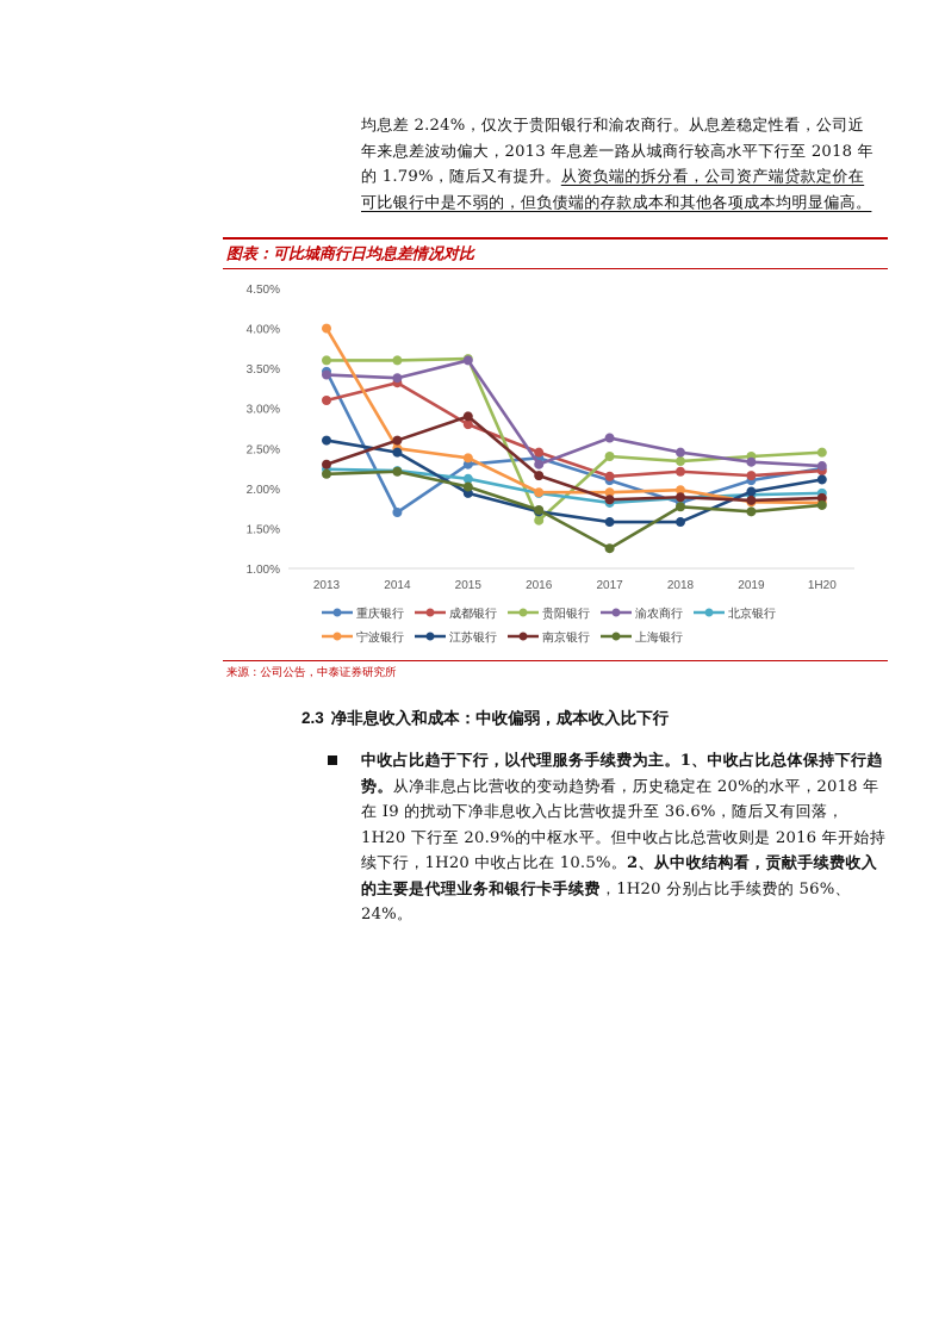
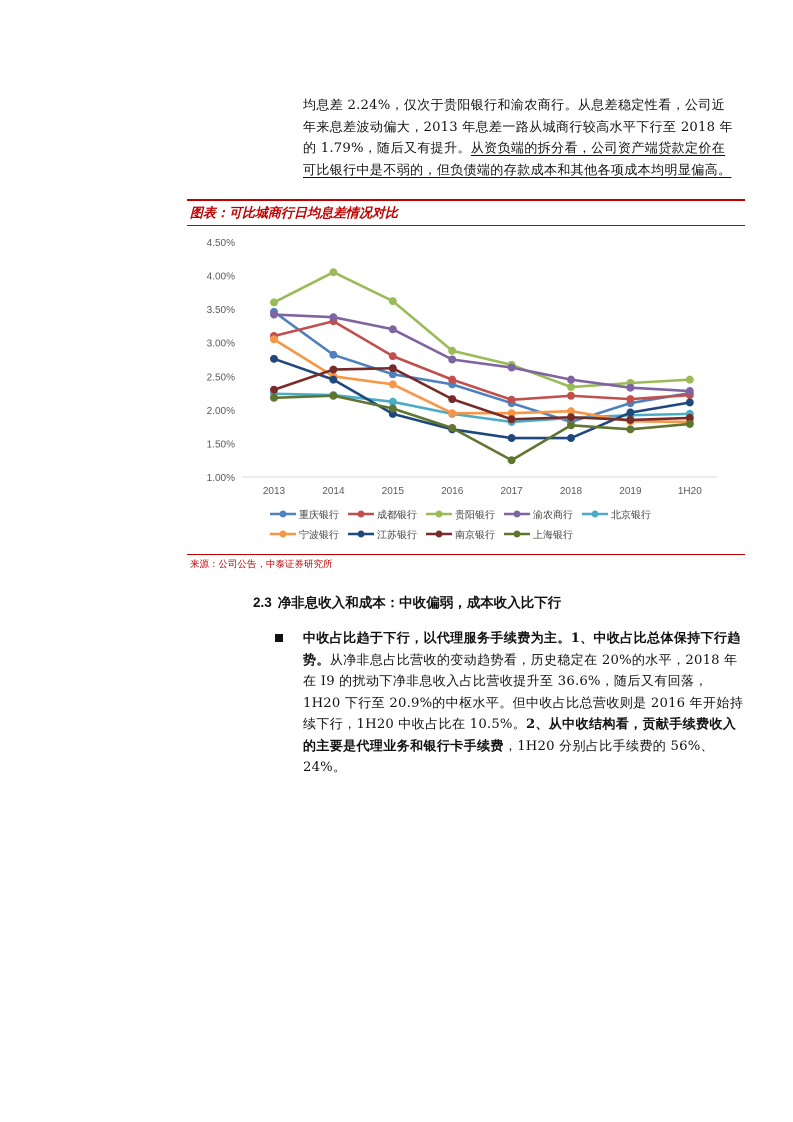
宁波银行/2013: 4.0% -> 3.0%
江苏银行/2013: 2.6% -> 2.8%
重庆银行/2014: 1.7% -> 2.8%
贵阳银行/2014: 3.6% -> 4.0%
重庆银行/2015: 2.3% -> 2.5%
渝农商行/2015: 3.6% -> 3.2%
南京银行/2015: 2.9% -> 2.6%
贵阳银行/2016: 1.6% -> 2.9%
渝农商行/2016: 2.3% -> 2.8%
贵阳银行/2017: 2.4% -> 2.7%
